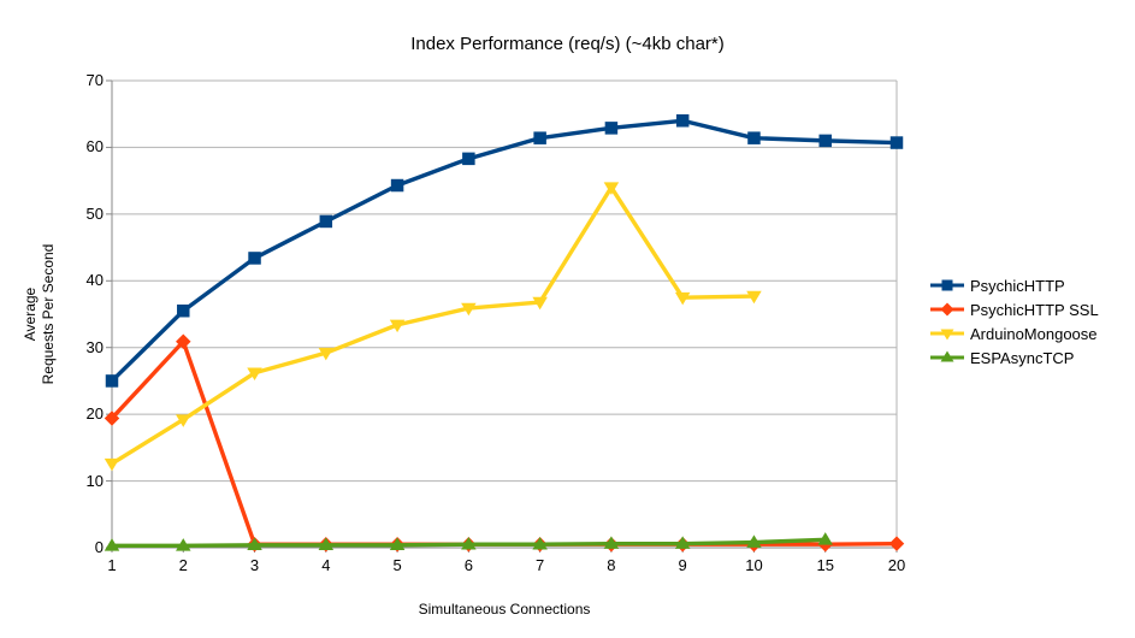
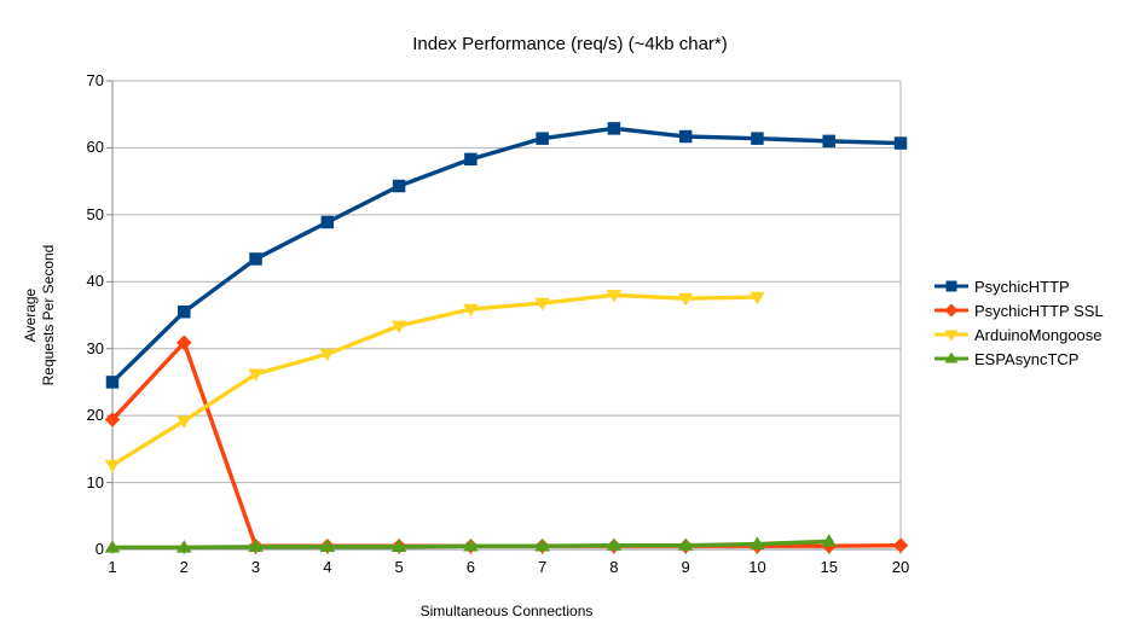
ArduinoMongoose/8: 54 -> 38
PsychicHTTP/9: 64 -> 62
